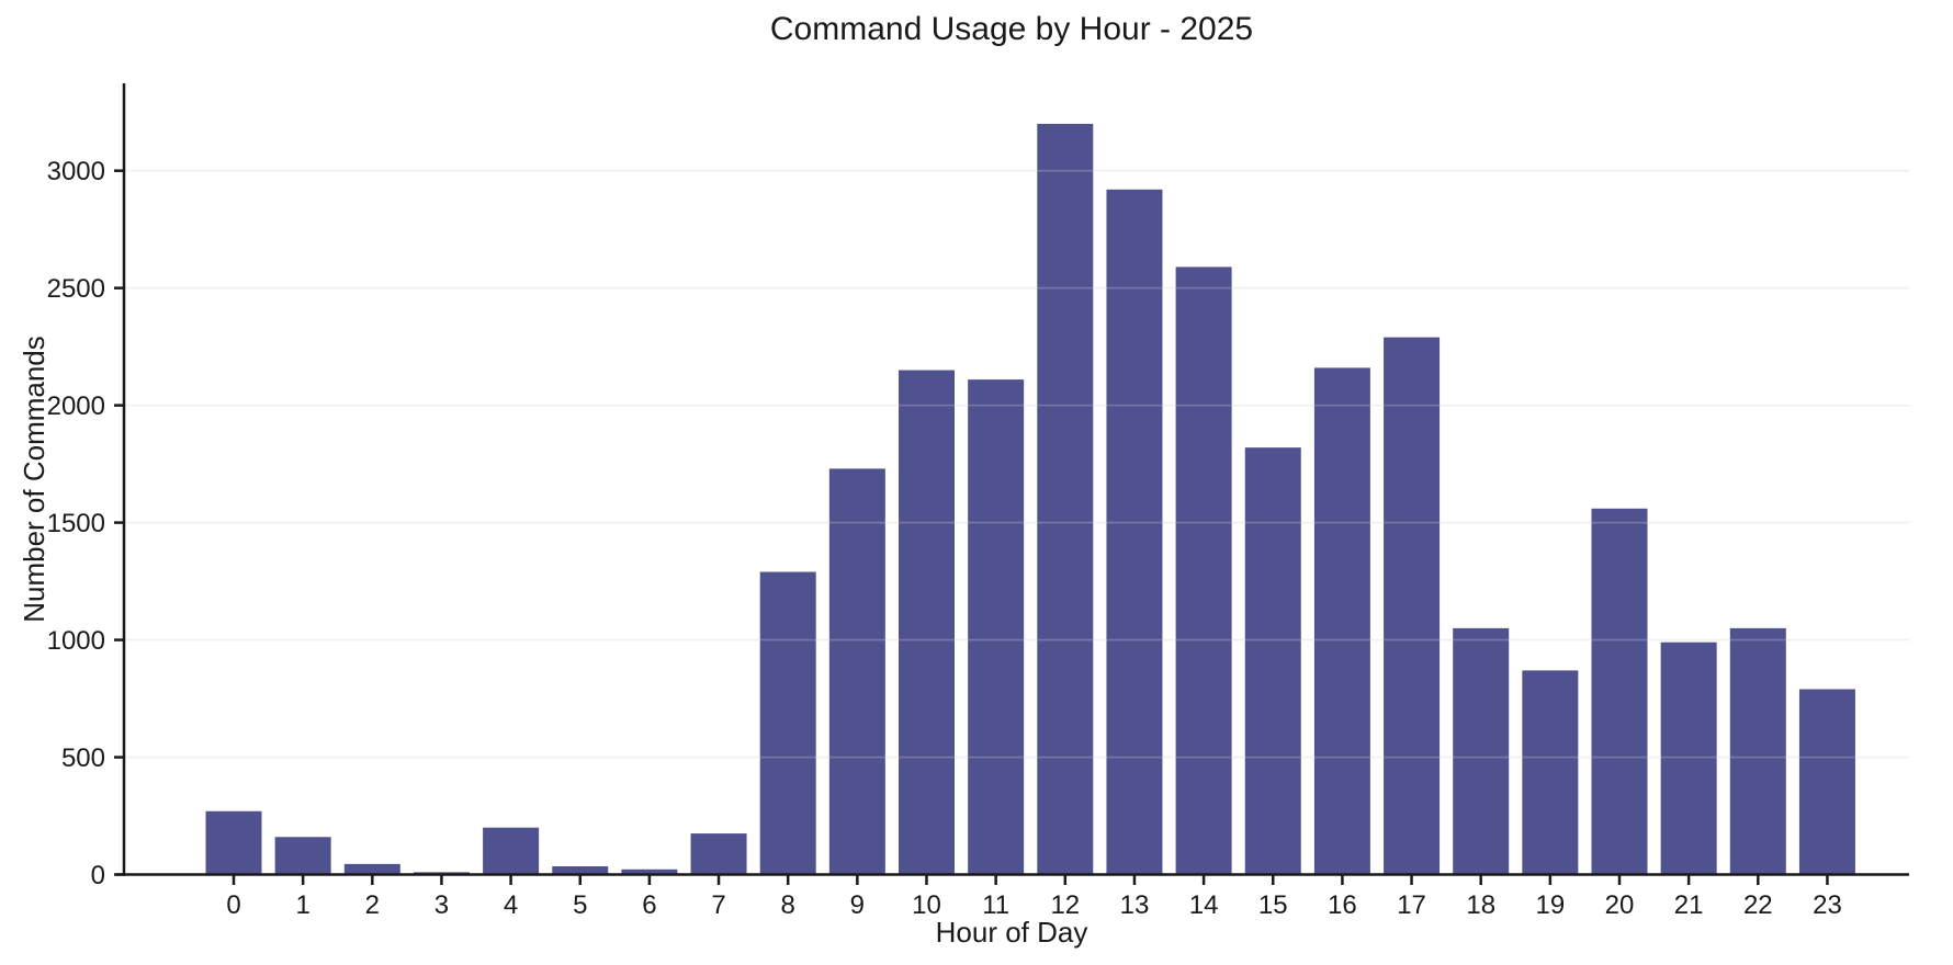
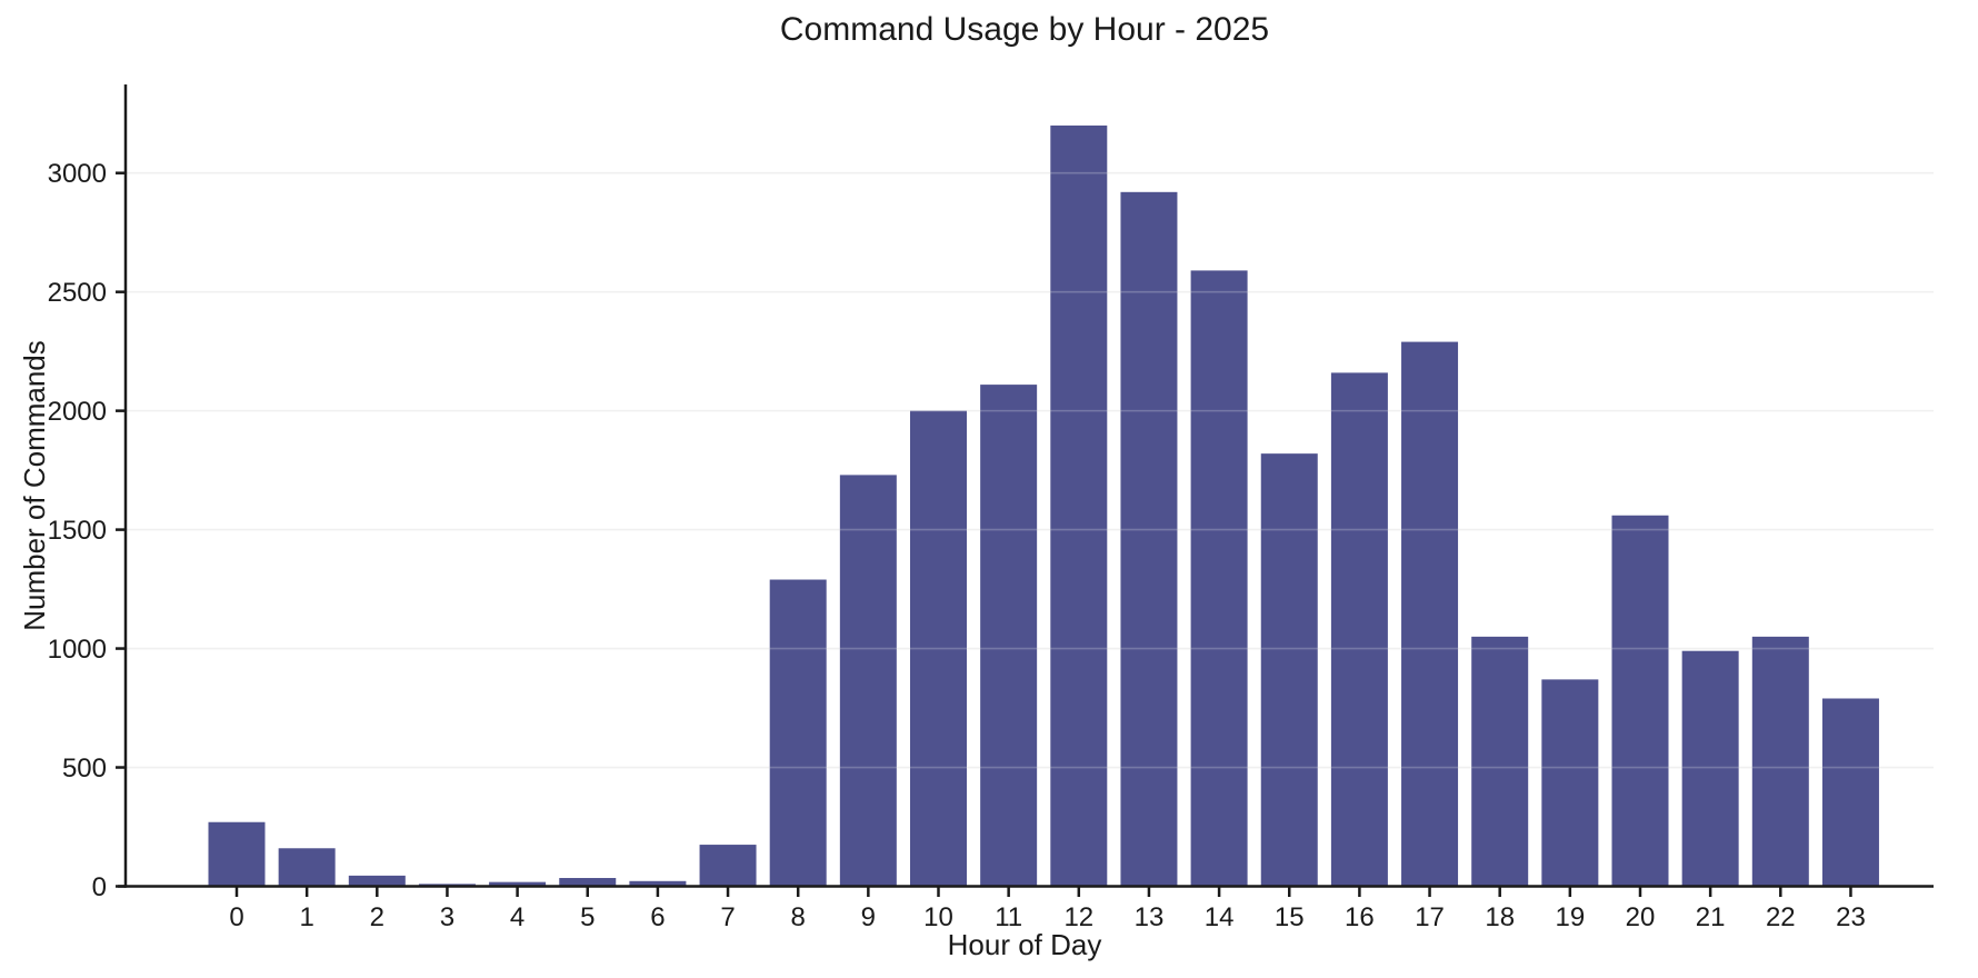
4: 200 -> 20
10: 2150 -> 2000
